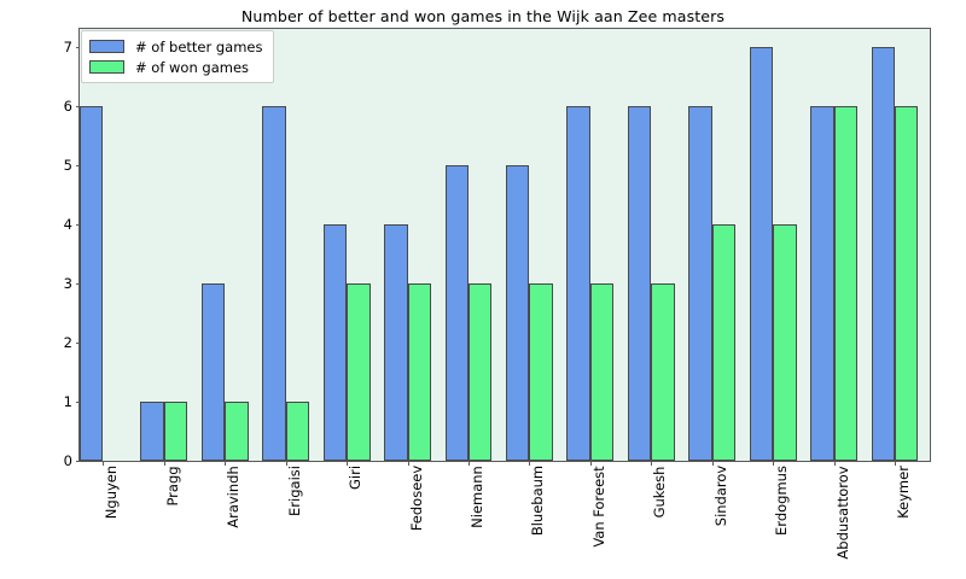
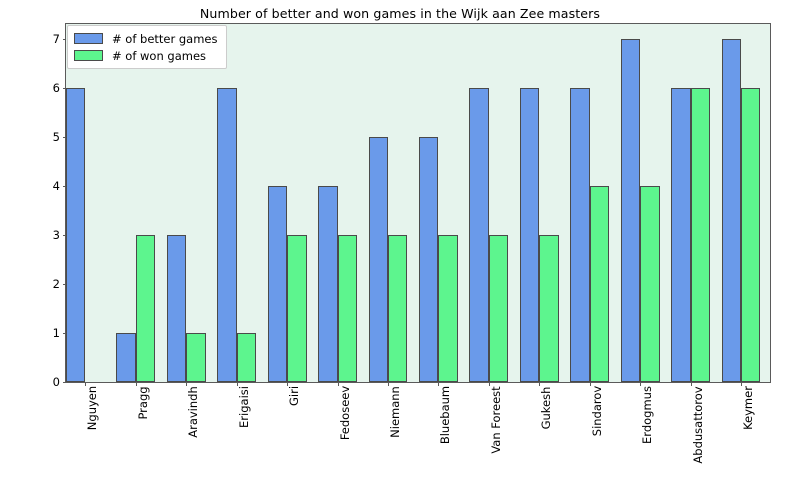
# of won games/Pragg: 1 -> 3
